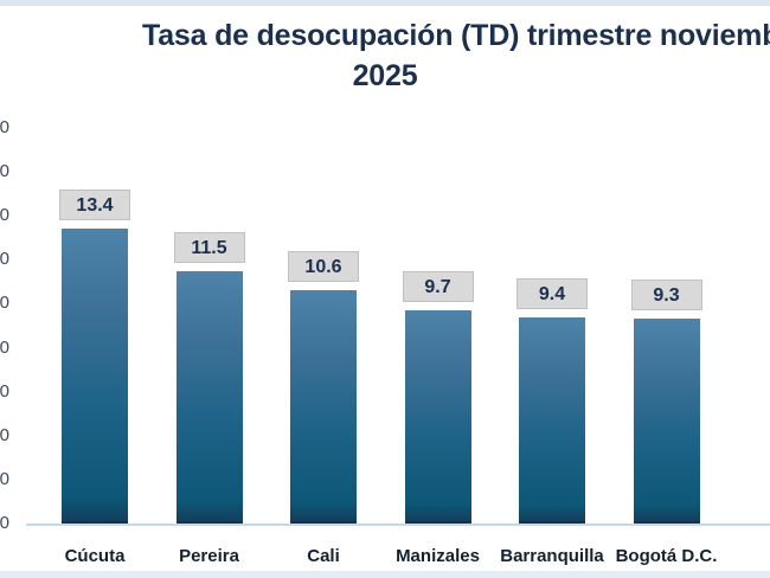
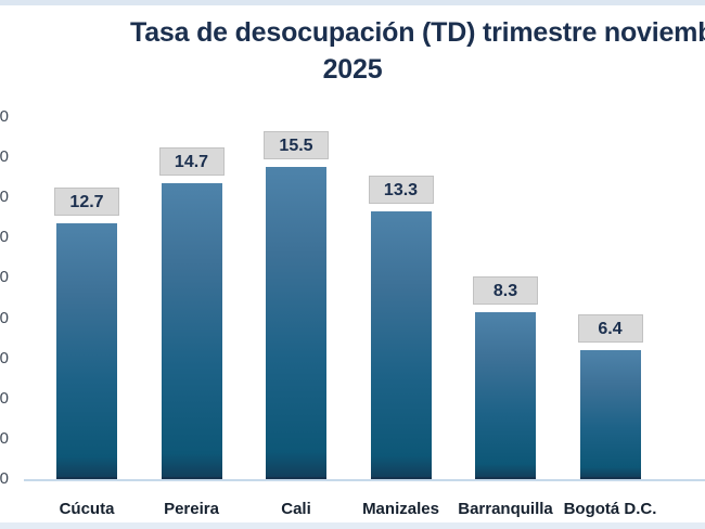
Cúcuta: 13.4 -> 12.7
Pereira: 11.5 -> 14.7
Cali: 10.6 -> 15.5
Manizales: 9.7 -> 13.3
Barranquilla: 9.4 -> 8.3
Bogotá D.C.: 9.3 -> 6.4
